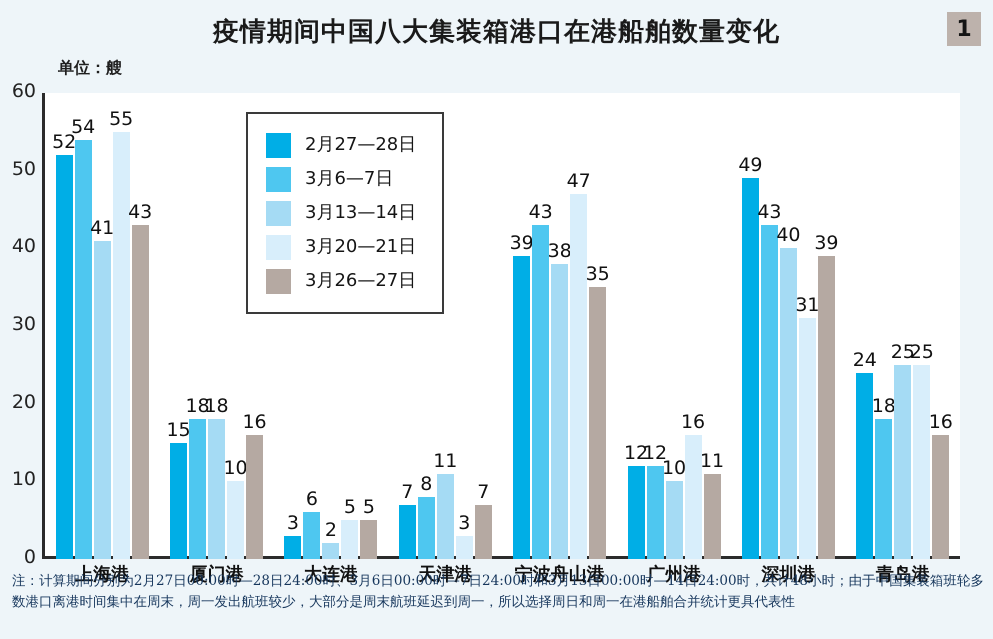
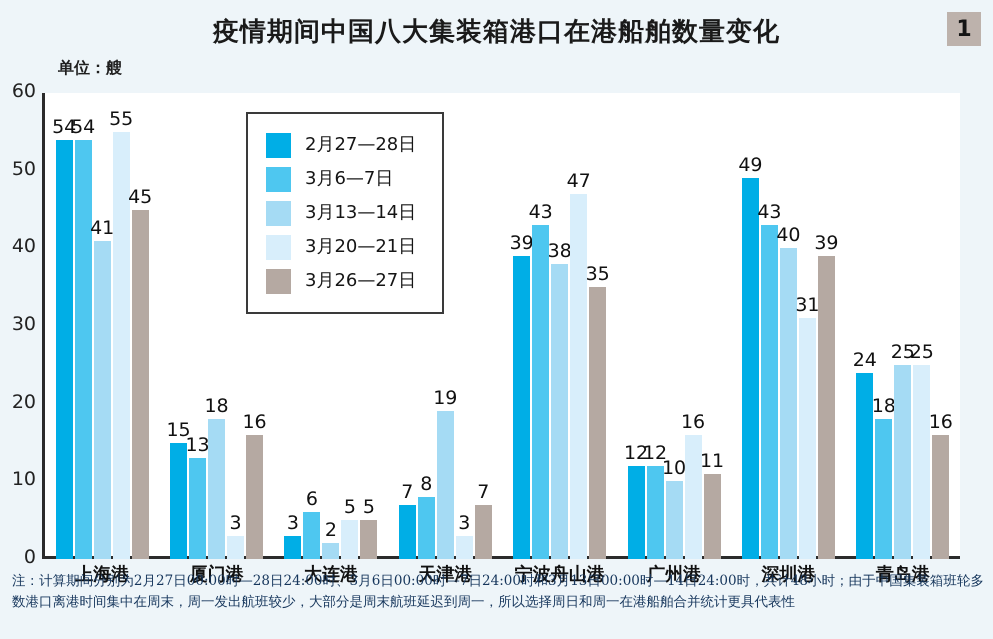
2月27—28日/上海港: 52 -> 54
3月26—27日/上海港: 43 -> 45
3月6—7日/厦门港: 18 -> 13
3月20—21日/厦门港: 10 -> 3
3月13—14日/天津港: 11 -> 19
